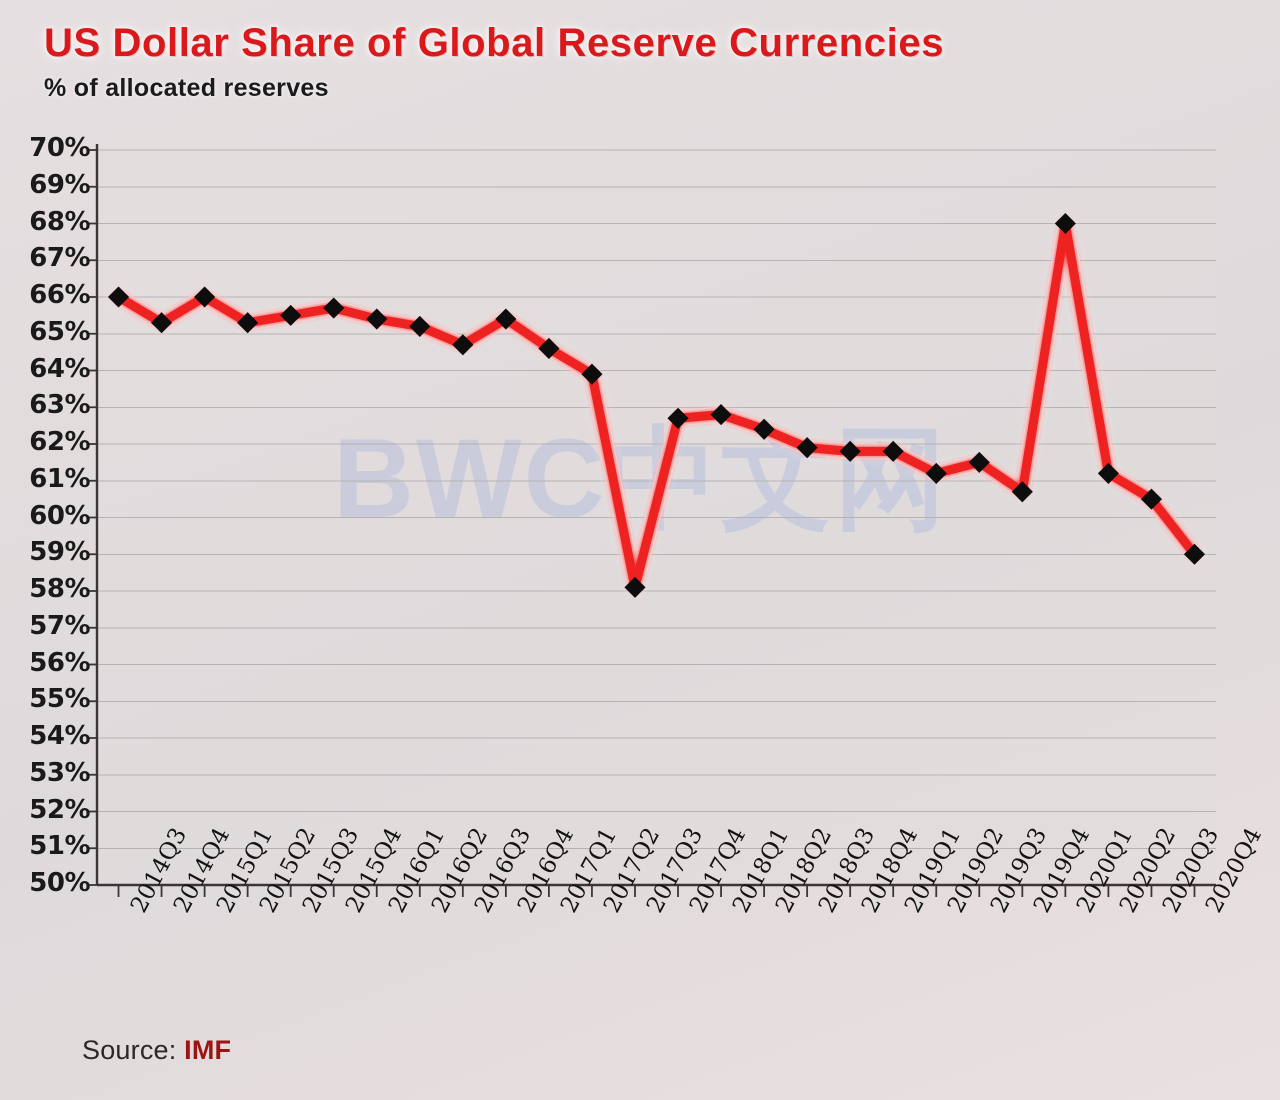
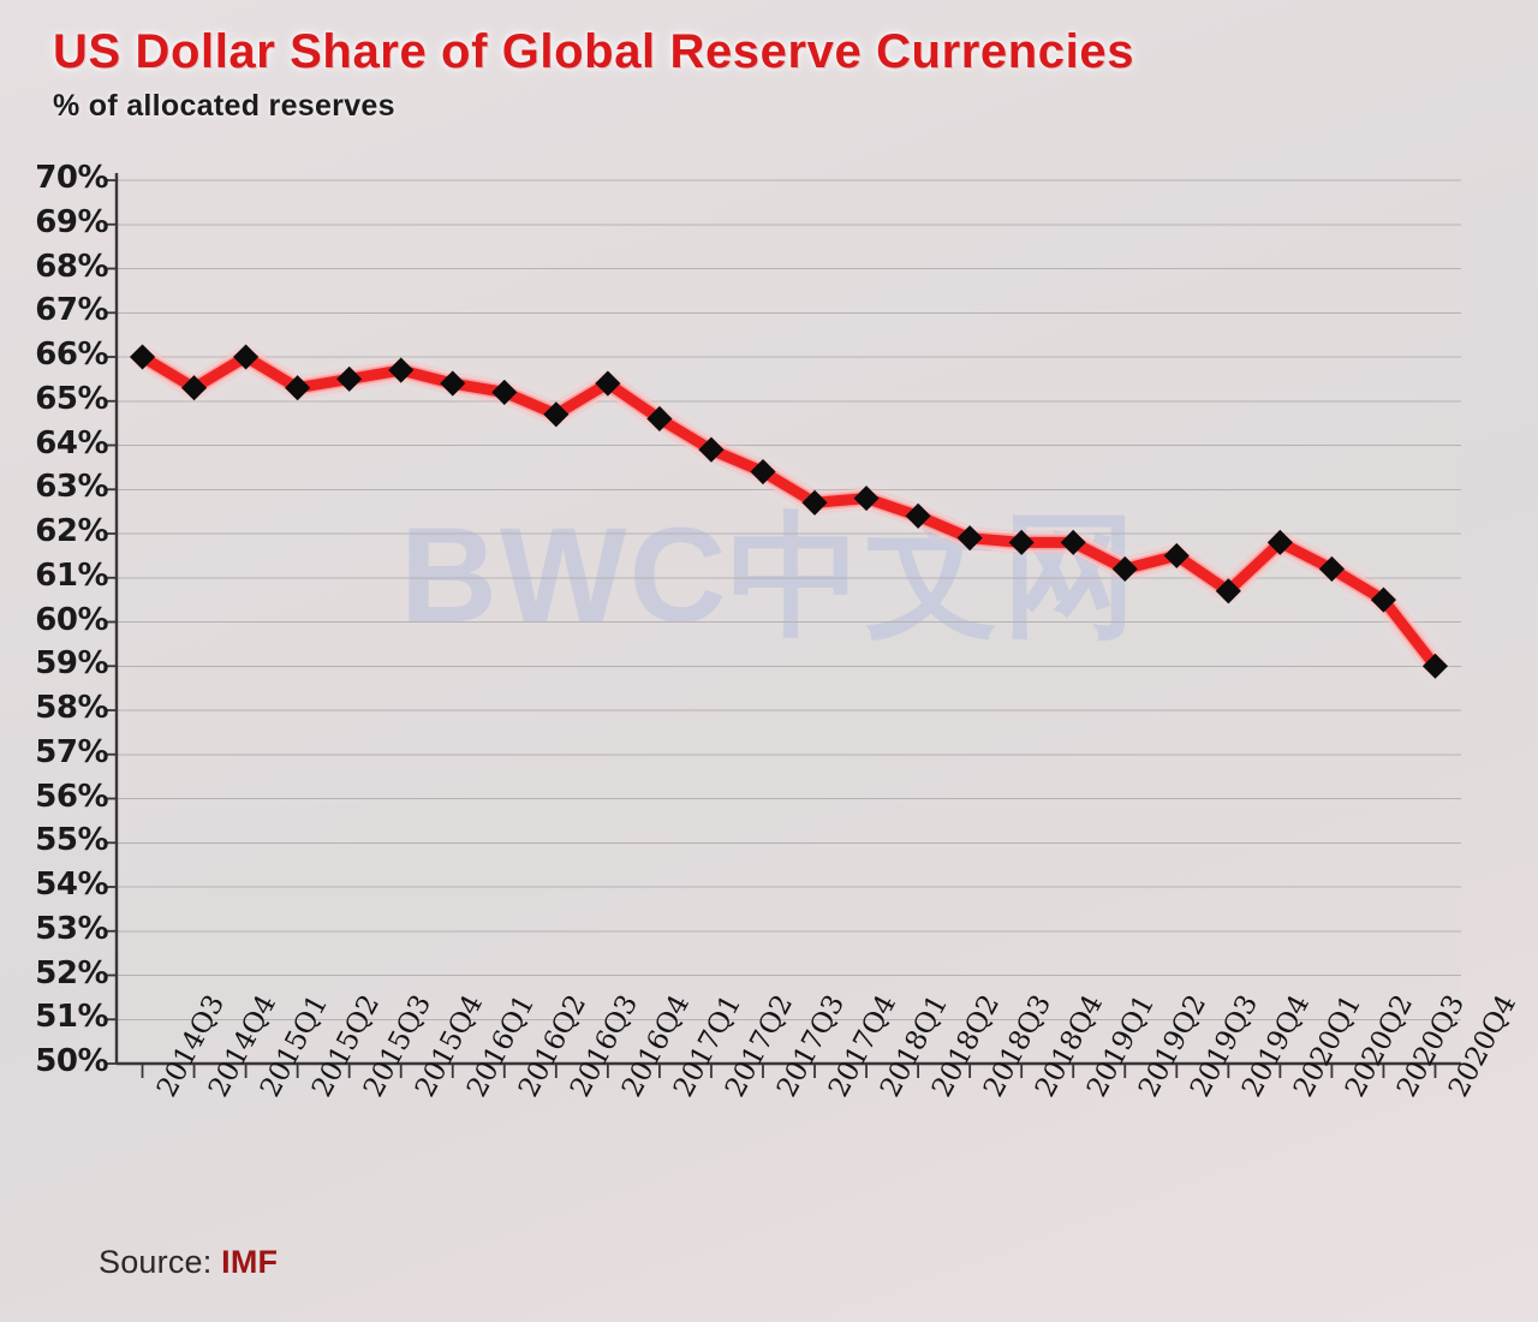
2017Q3: 58.1% -> 63.4%
2020Q1: 68.0% -> 61.8%
